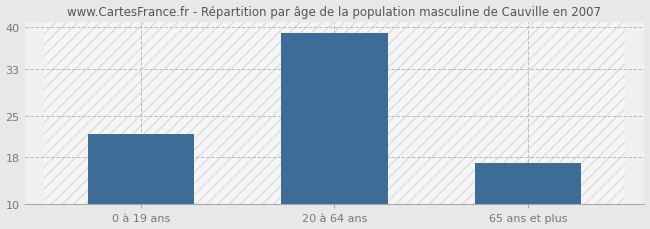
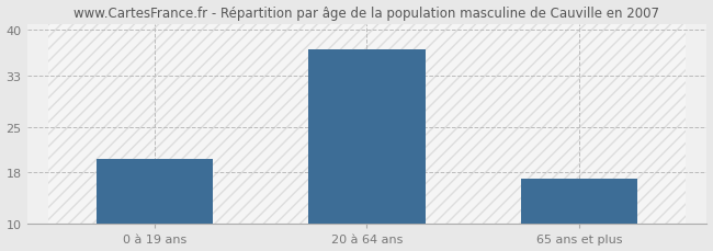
0 à 19 ans: 22 -> 20
20 à 64 ans: 39 -> 37
